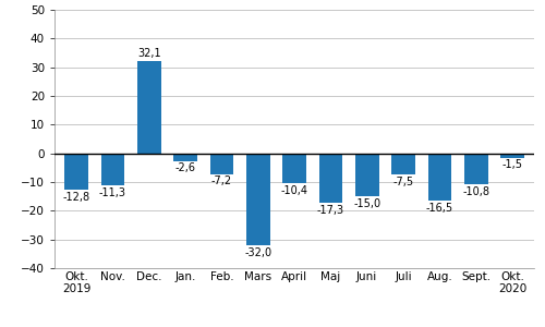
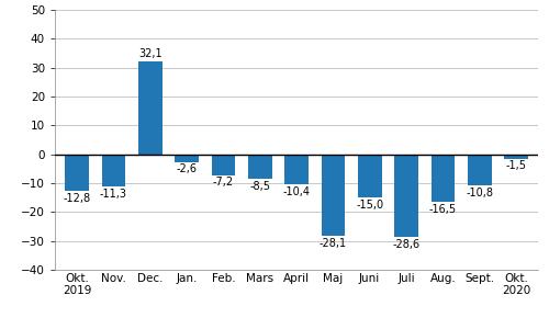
Mars: -32,0 -> -8,5
Maj: -17,3 -> -28,1
Juli: -7,5 -> -28,6
